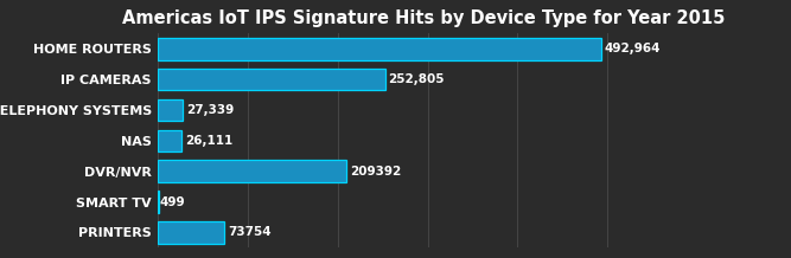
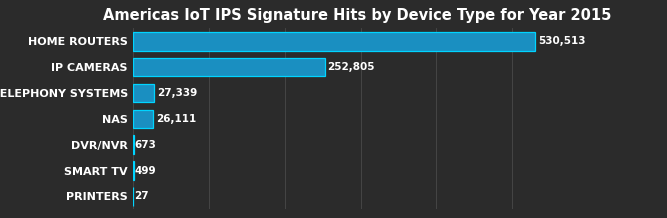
HOME ROUTERS: 492,964 -> 530,513
DVR/NVR: 209392 -> 673
PRINTERS: 73754 -> 27
